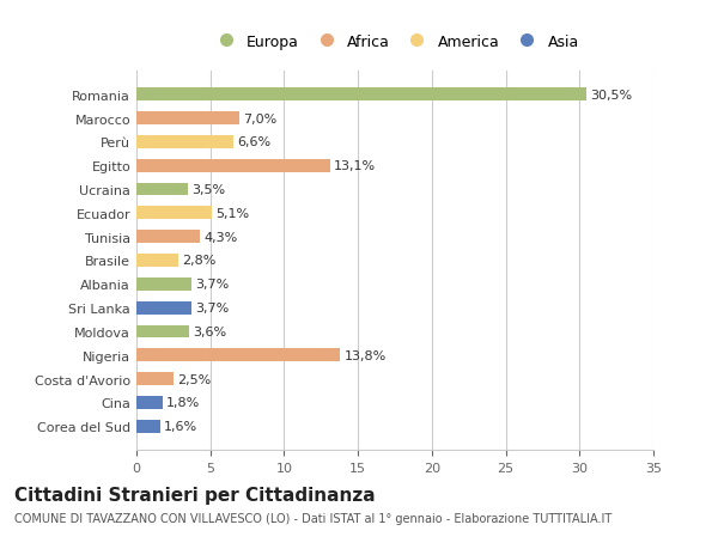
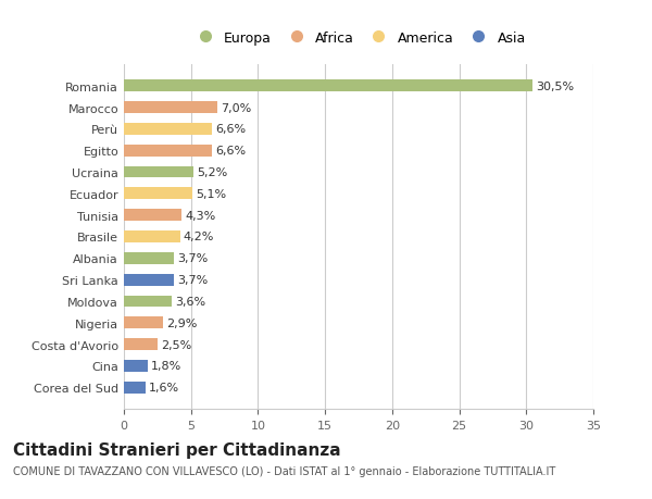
Egitto: 13,1% -> 6,6%
Ucraina: 3,5% -> 5,2%
Brasile: 2,8% -> 4,2%
Nigeria: 13,8% -> 2,9%
